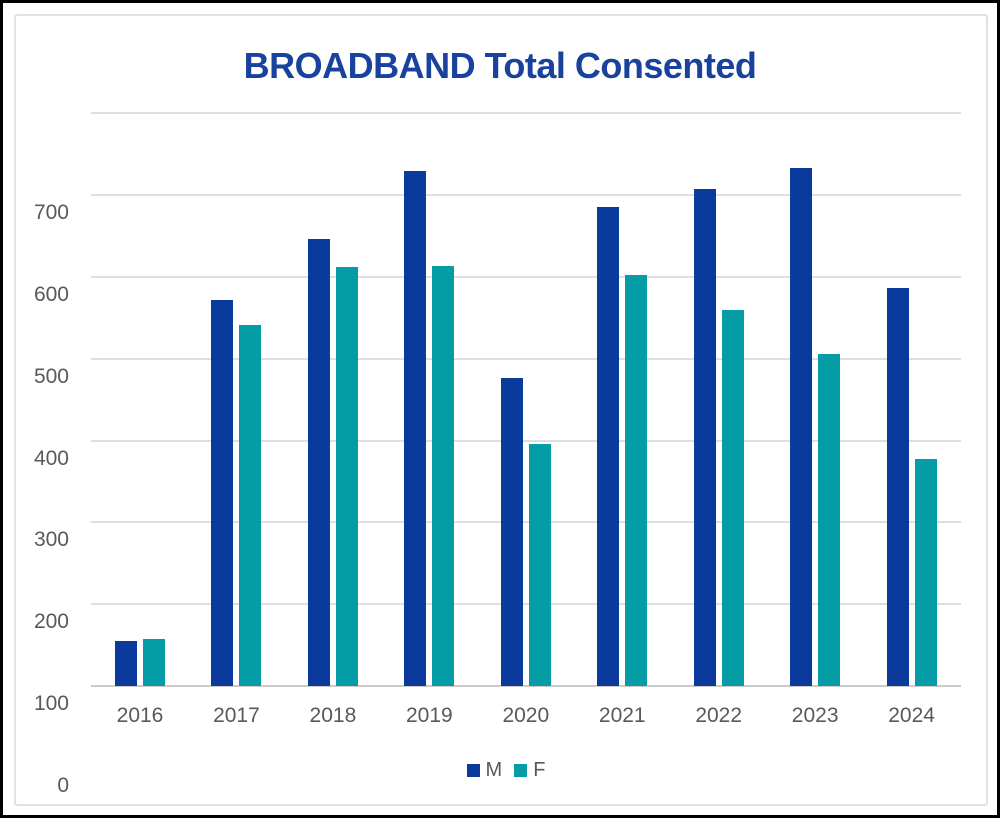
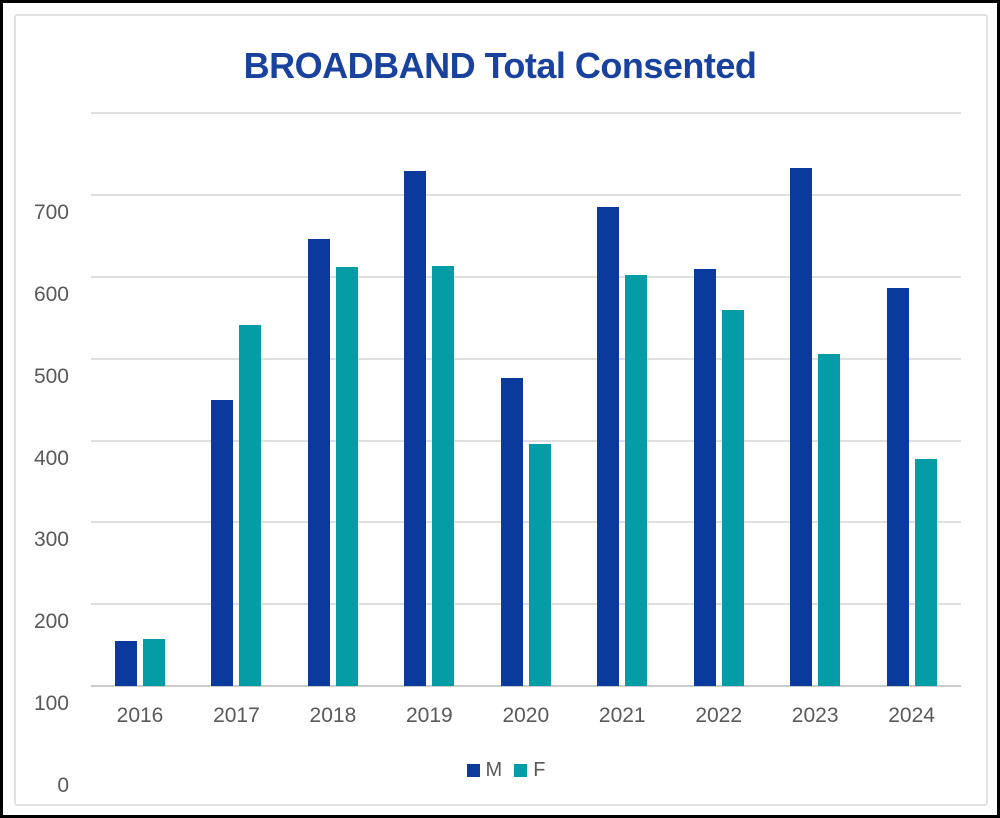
M/2017: 570 -> 450
M/2022: 710 -> 610
